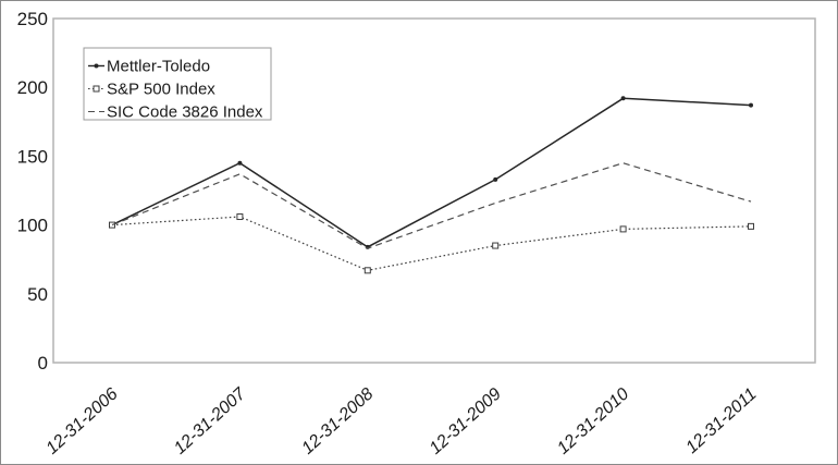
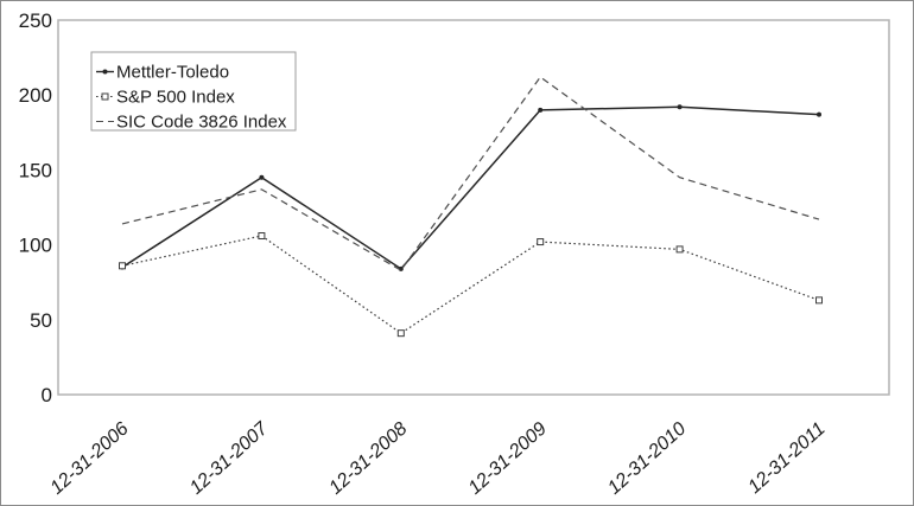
Mettler-Toledo/12-31-2006: 100 -> 85
S&P 500 Index/12-31-2006: 100 -> 86
SIC Code 3826 Index/12-31-2006: 100 -> 114
S&P 500 Index/12-31-2008: 67 -> 41
Mettler-Toledo/12-31-2009: 133 -> 190
S&P 500 Index/12-31-2009: 85 -> 102
SIC Code 3826 Index/12-31-2009: 116 -> 212
S&P 500 Index/12-31-2011: 99 -> 63
